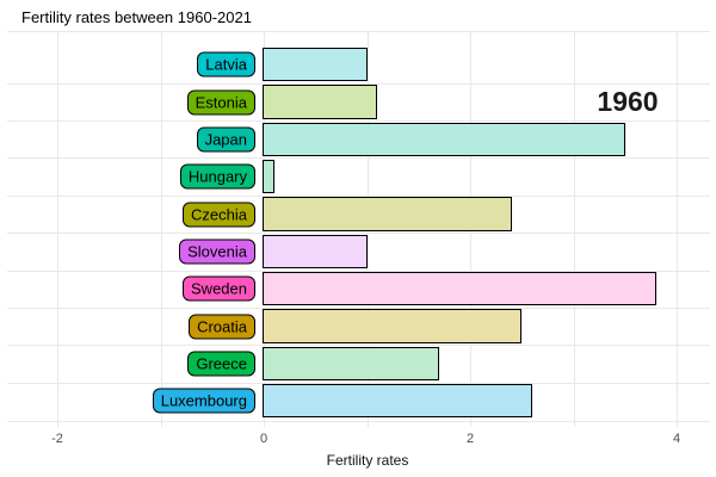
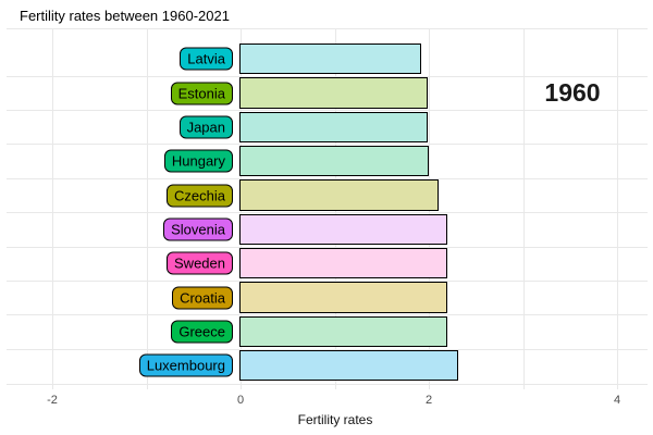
Latvia: 1.0 -> 1.9
Estonia: 1.1 -> 2.0
Japan: 3.5 -> 2.0
Hungary: 0.1 -> 2.0
Czechia: 2.4 -> 2.1
Slovenia: 1.0 -> 2.2
Sweden: 3.8 -> 2.2
Croatia: 2.5 -> 2.2
Greece: 1.7 -> 2.2
Luxembourg: 2.6 -> 2.3
